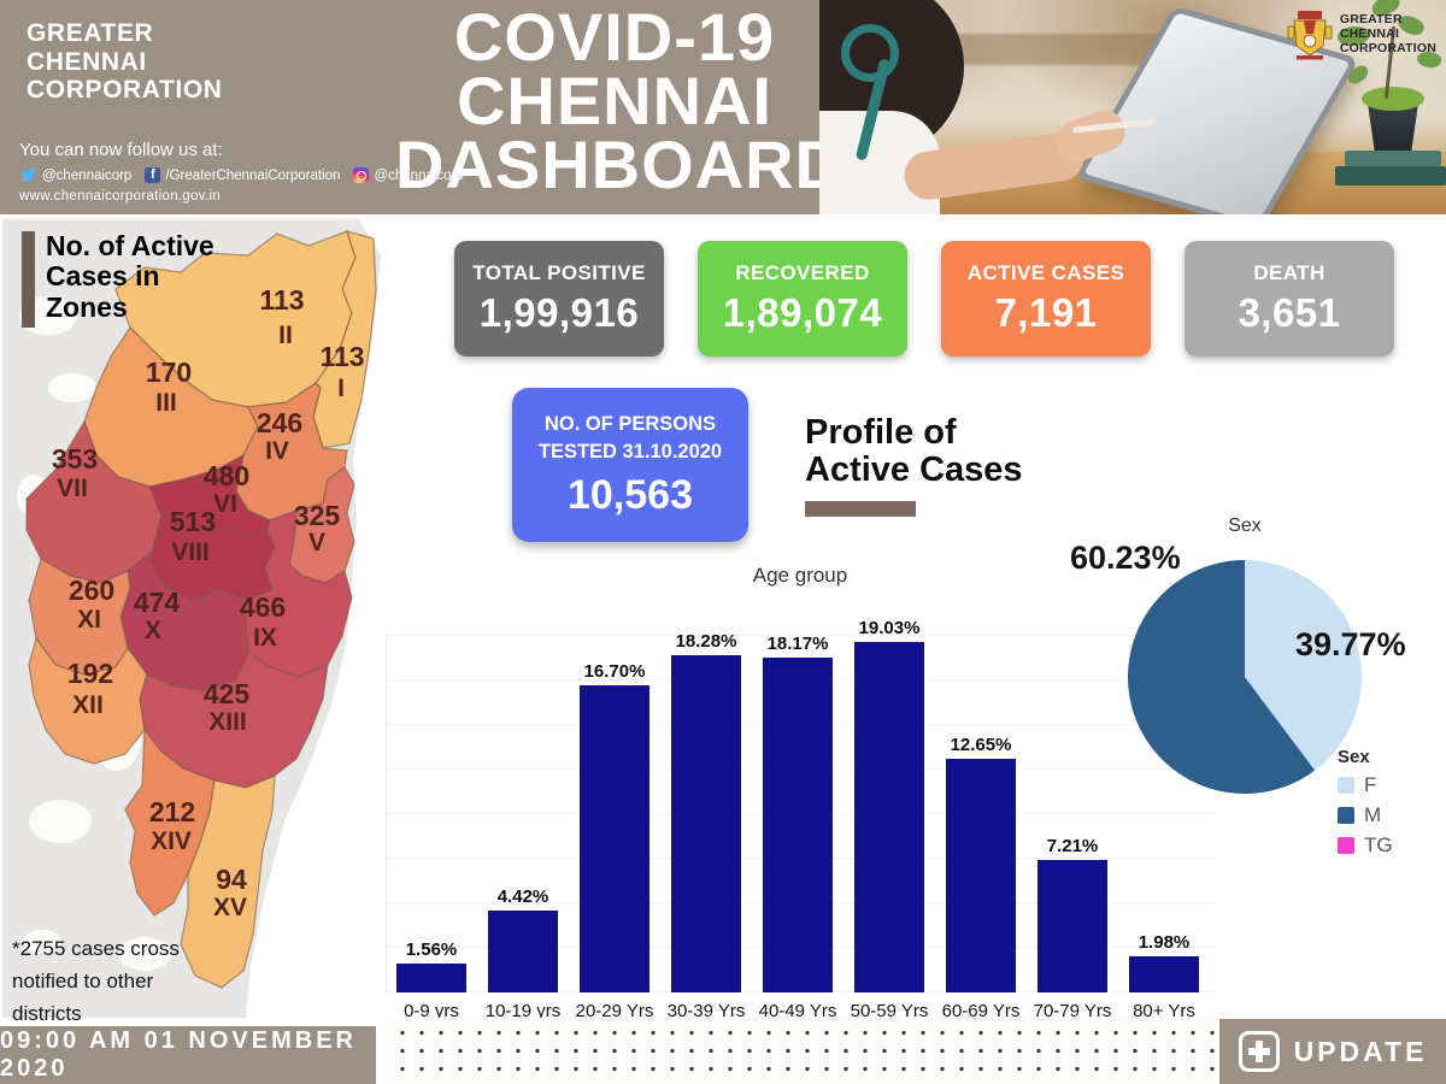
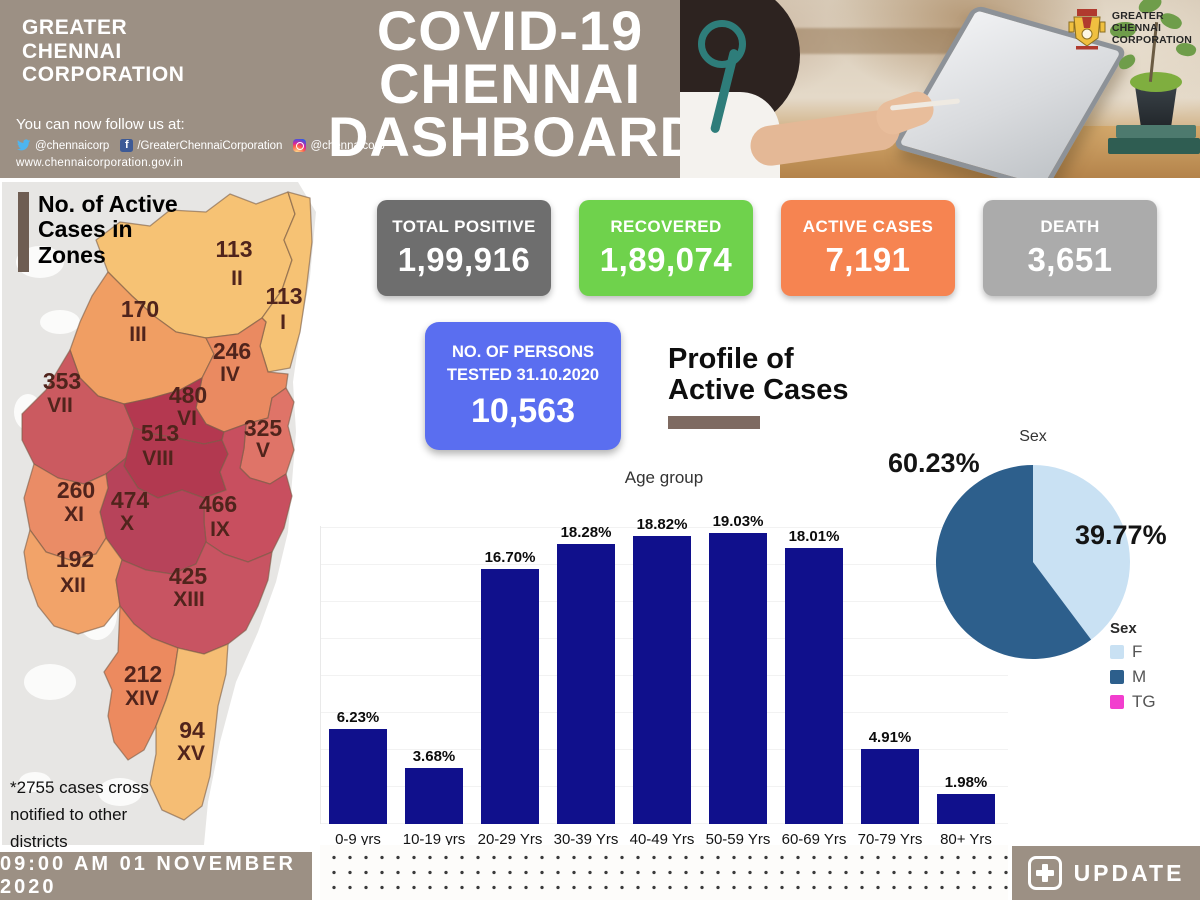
Age group/0-9 yrs: 1.56% -> 6.23%
Age group/10-19 yrs: 4.42% -> 3.68%
Age group/40-49 Yrs: 18.17% -> 18.82%
Age group/60-69 Yrs: 12.65% -> 18.01%
Age group/70-79 Yrs: 7.21% -> 4.91%
